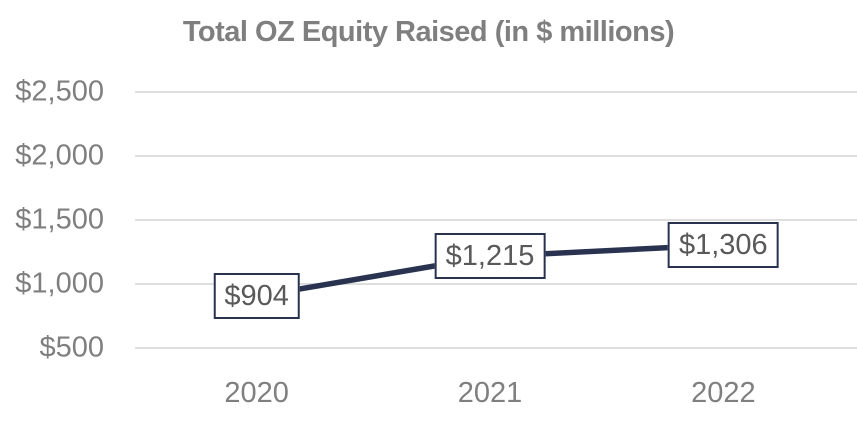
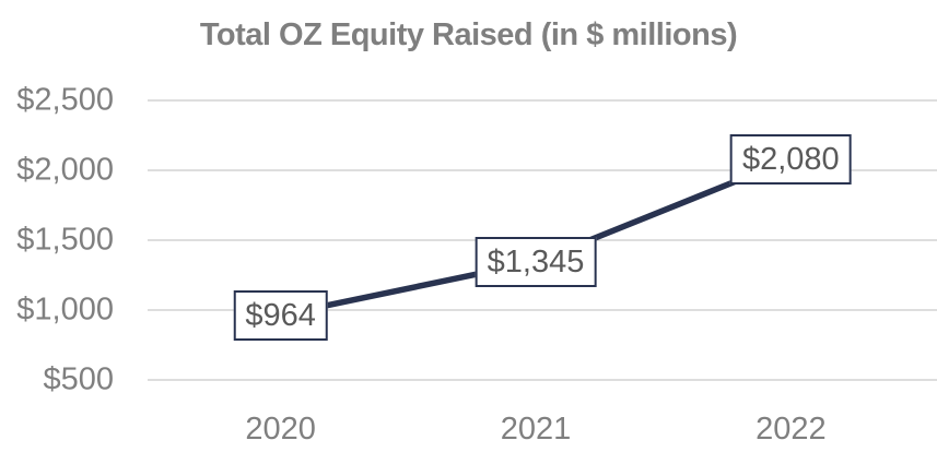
2020: $904 -> $964
2021: $1,215 -> $1,345
2022: $1,306 -> $2,080
